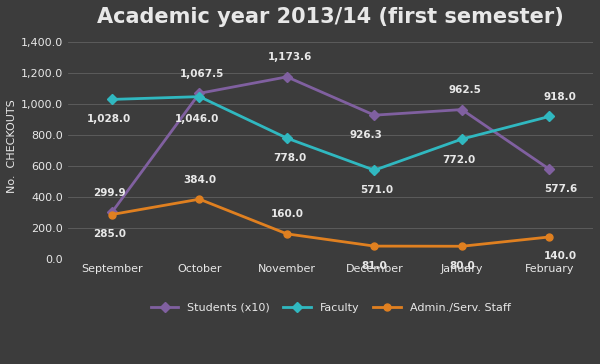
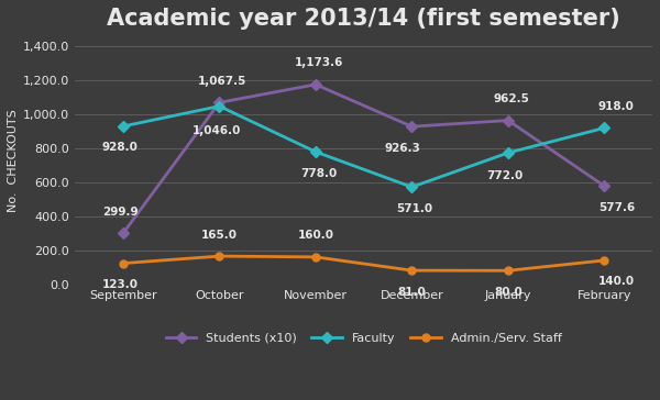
Faculty/September: 1,028.0 -> 928.0
Admin./Serv. Staff/September: 285.0 -> 123.0
Admin./Serv. Staff/October: 384.0 -> 165.0
